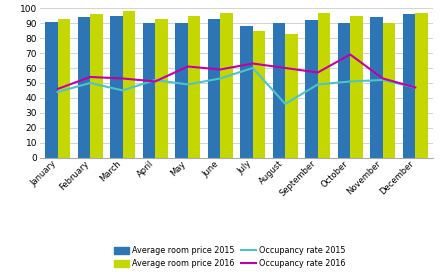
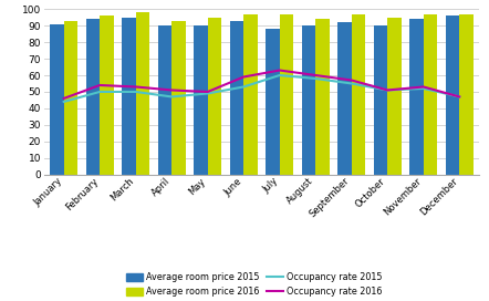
Occupancy rate 2015/March: 45 -> 50
Occupancy rate 2015/April: 52 -> 47
Occupancy rate 2016/May: 61 -> 50
Average room price 2016/July: 85 -> 97
Occupancy rate 2015/August: 36 -> 58
Average room price 2016/August: 83 -> 94
Occupancy rate 2015/September: 49 -> 55
Occupancy rate 2016/October: 69 -> 51
Average room price 2016/November: 90 -> 97
